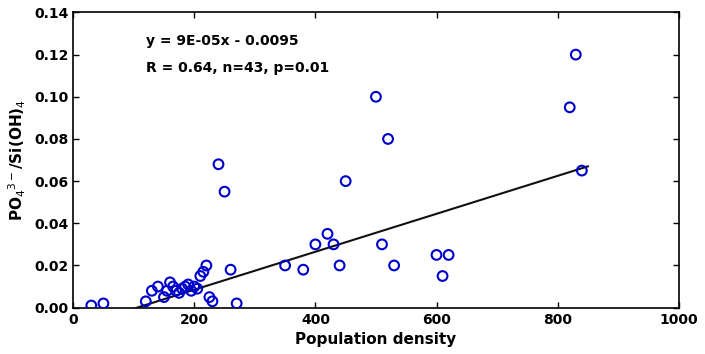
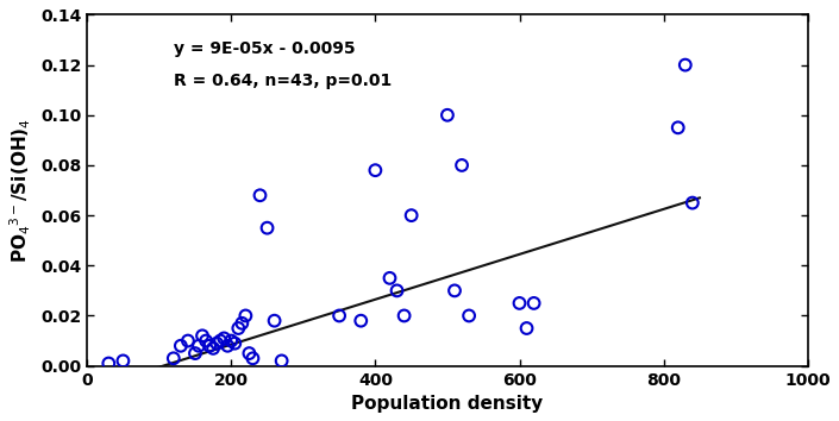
400: 0.030 -> 0.078
